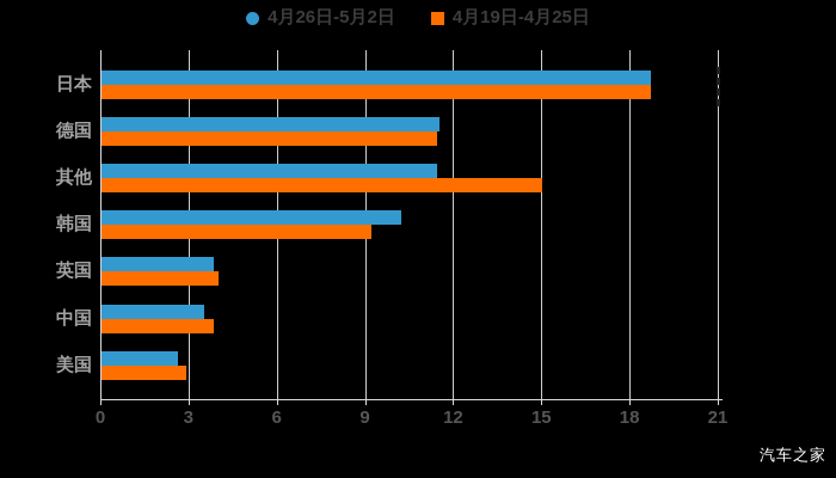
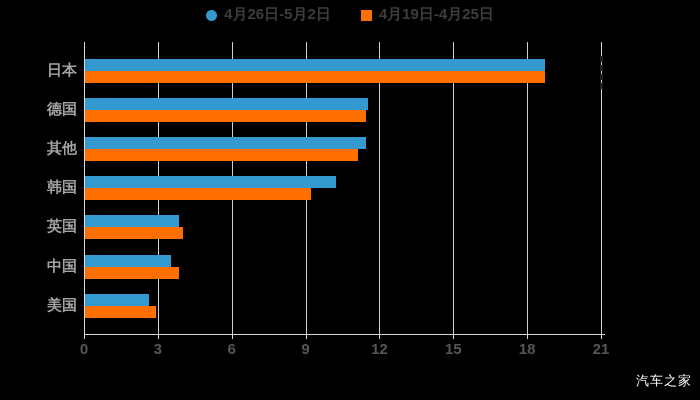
4月19日-4月25日/其他: 15.0 -> 11.1
